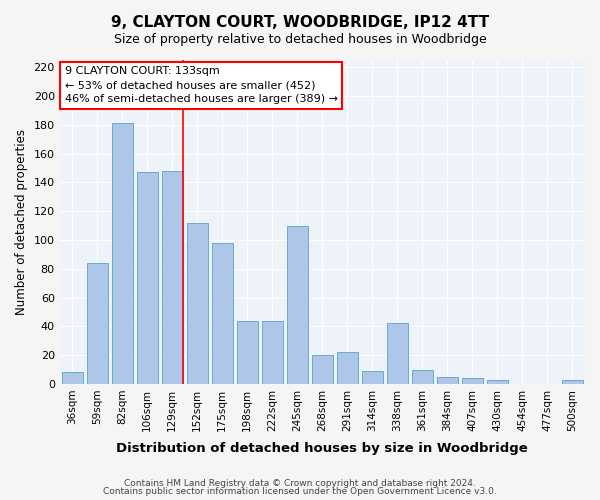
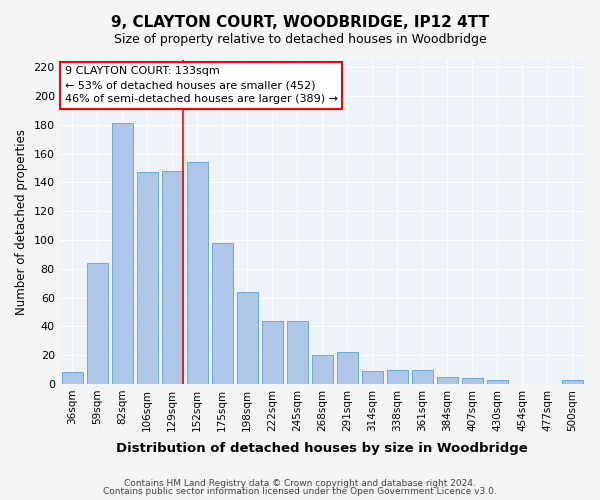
152sqm: 112 -> 154
198sqm: 44 -> 64
245sqm: 110 -> 44
338sqm: 42 -> 10
